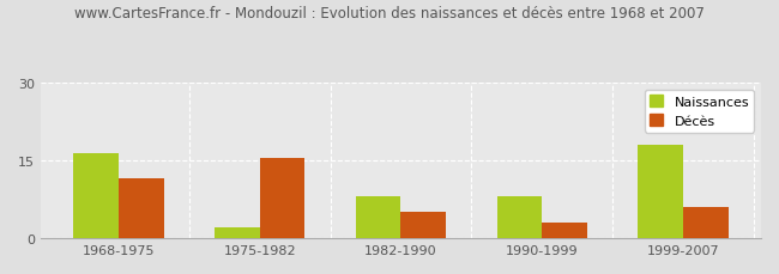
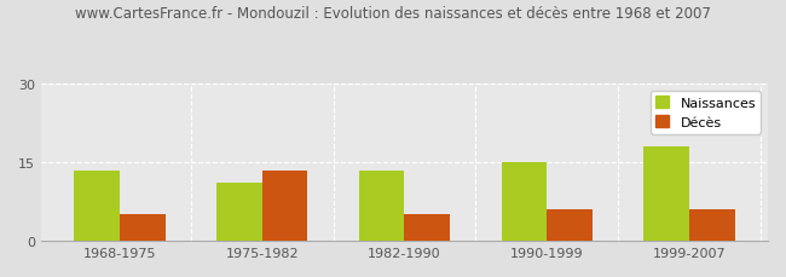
Naissances/1968-1975: 16.5 -> 13.5
Décès/1968-1975: 11.5 -> 5.0
Naissances/1975-1982: 2.0 -> 11.0
Décès/1975-1982: 15.5 -> 13.5
Naissances/1982-1990: 8.0 -> 13.5
Naissances/1990-1999: 8.0 -> 15.0
Décès/1990-1999: 3.0 -> 6.0
